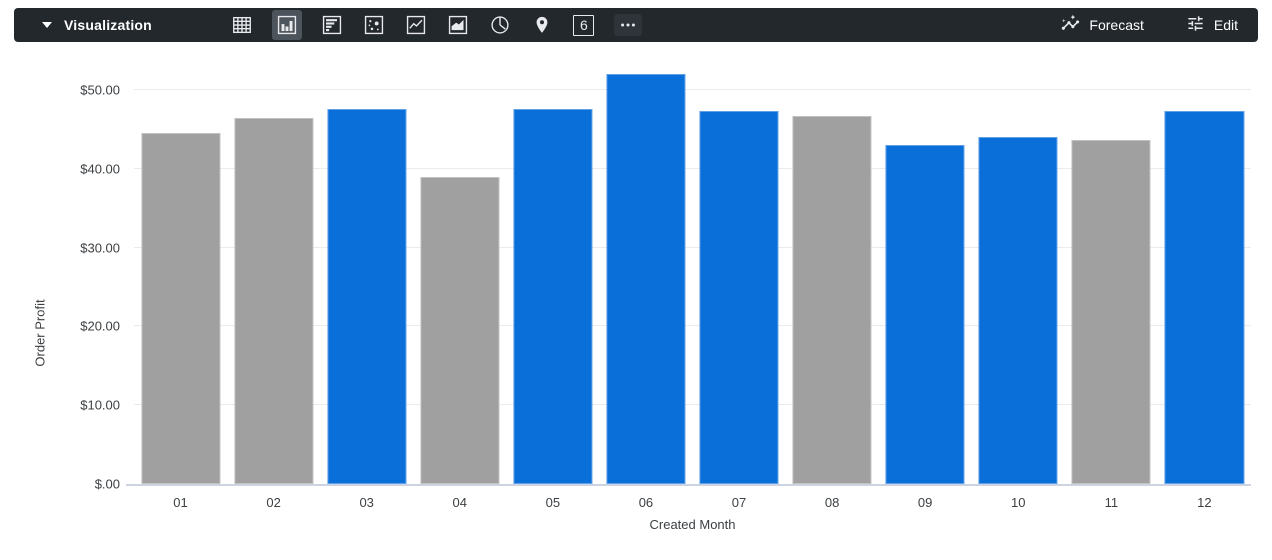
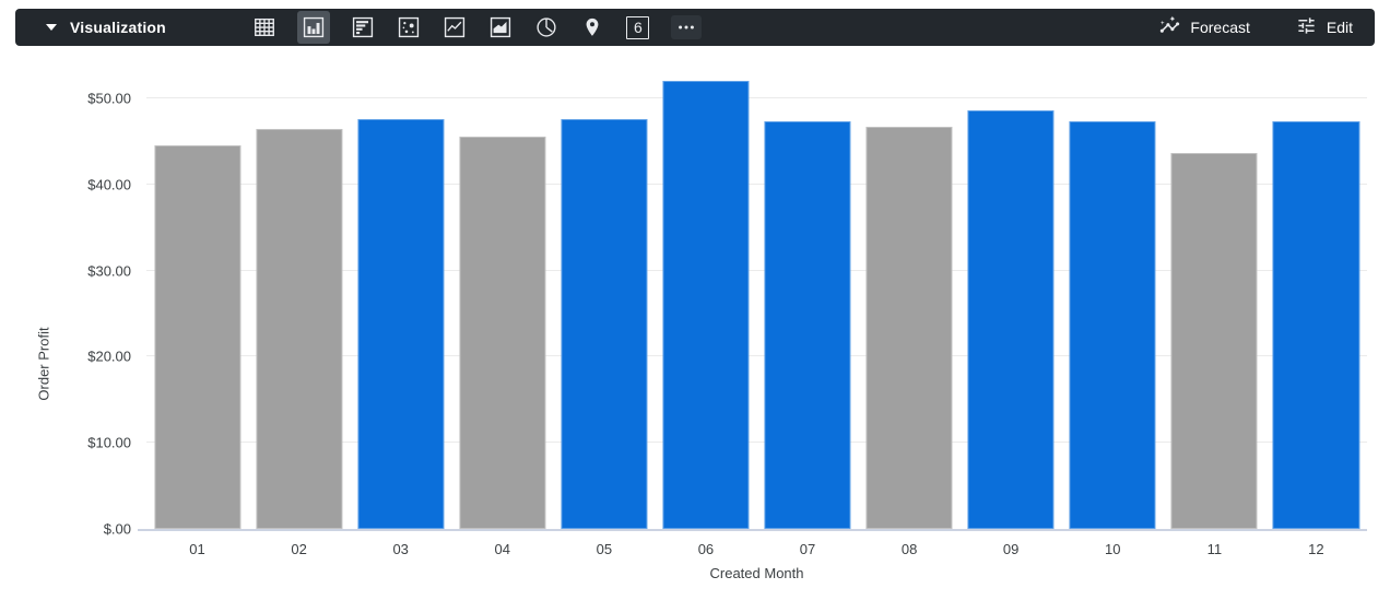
04: $39 -> $46
09: $43 -> $49
10: $44 -> $47
